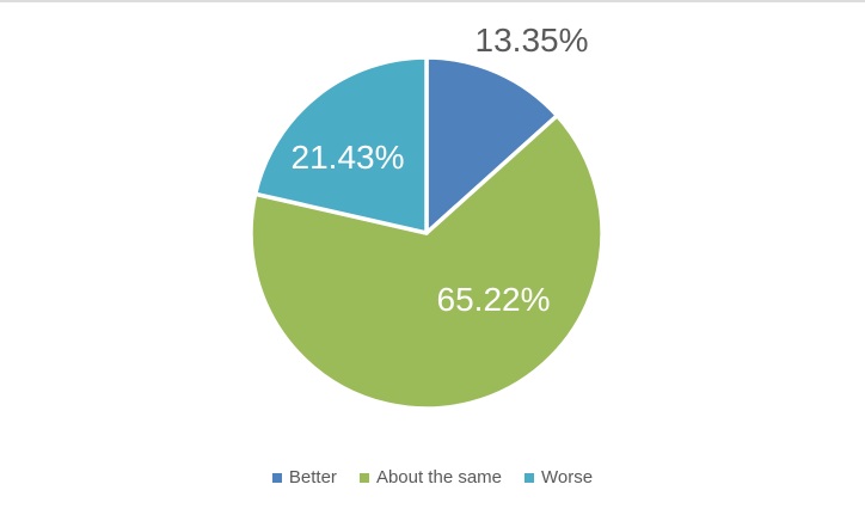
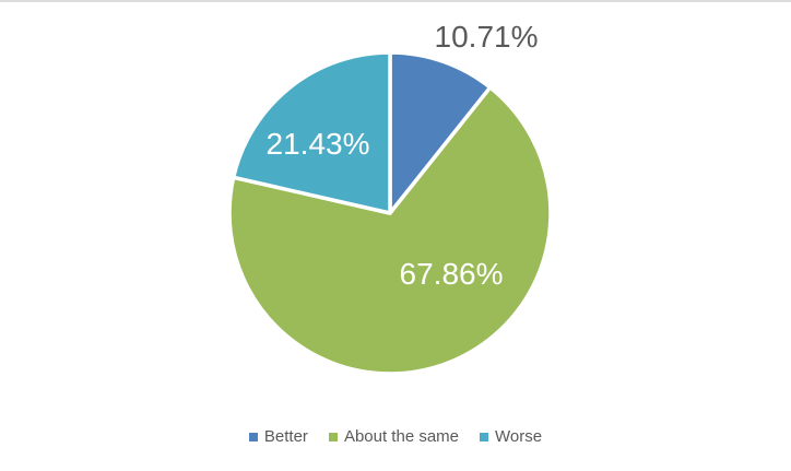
Better: 13.35% -> 10.71%
About the same: 65.22% -> 67.86%
